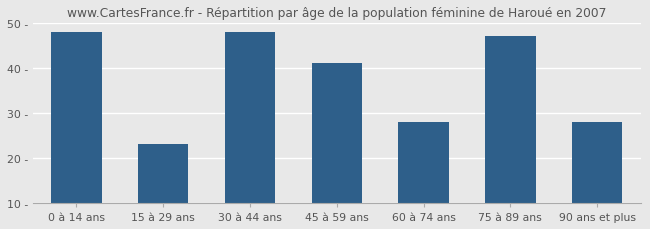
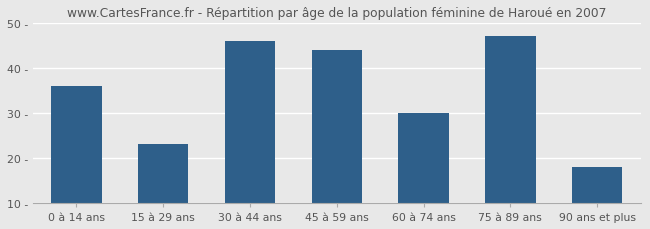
0 à 14 ans: 48 - -> 36 -
30 à 44 ans: 48 - -> 46 -
45 à 59 ans: 41 - -> 44 -
60 à 74 ans: 28 - -> 30 -
90 ans et plus: 28 - -> 18 -
